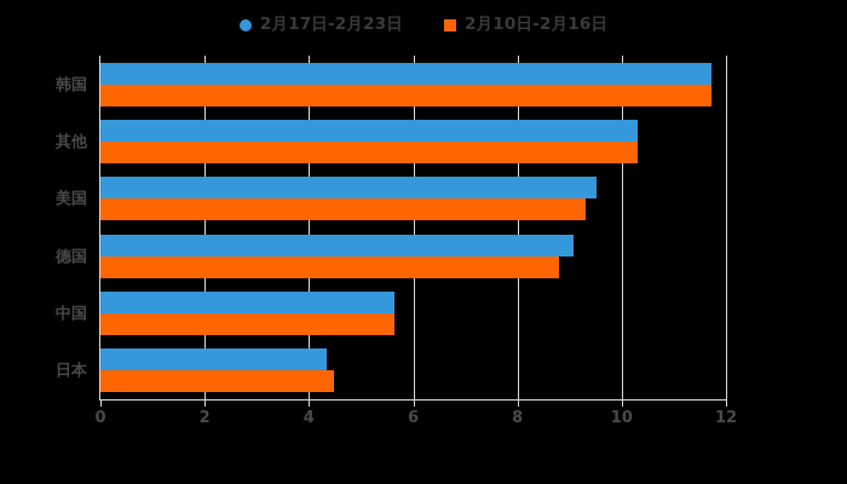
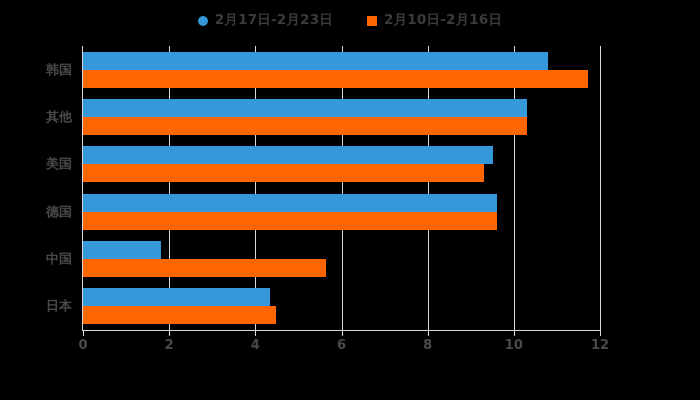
2月17日-2月23日/韩国: 11.7 -> 10.8
2月17日-2月23日/德国: 9.1 -> 9.6
2月10日-2月16日/德国: 8.8 -> 9.6
2月17日-2月23日/中国: 5.6 -> 1.8
